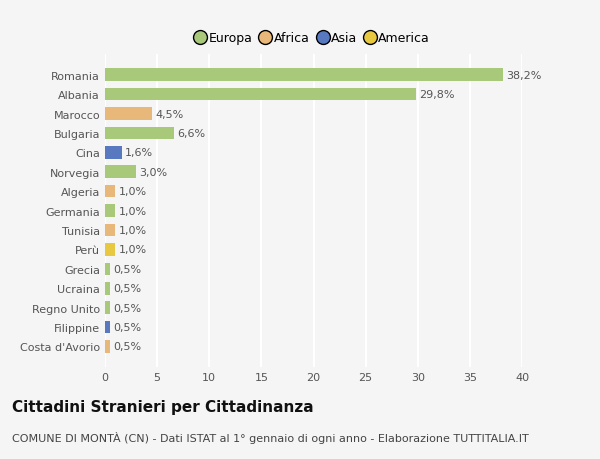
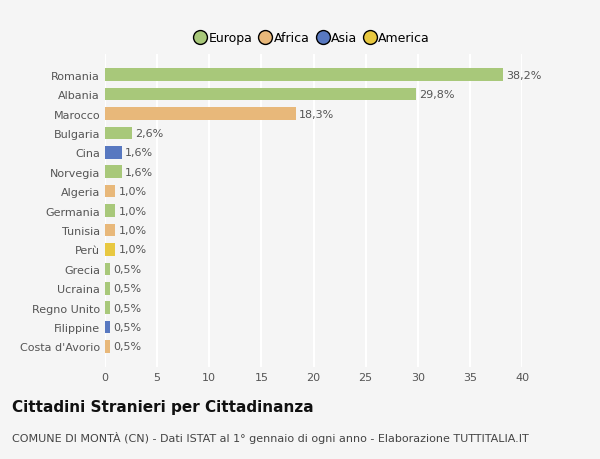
Marocco: 4,5% -> 18,3%
Bulgaria: 6,6% -> 2,6%
Norvegia: 3,0% -> 1,6%
